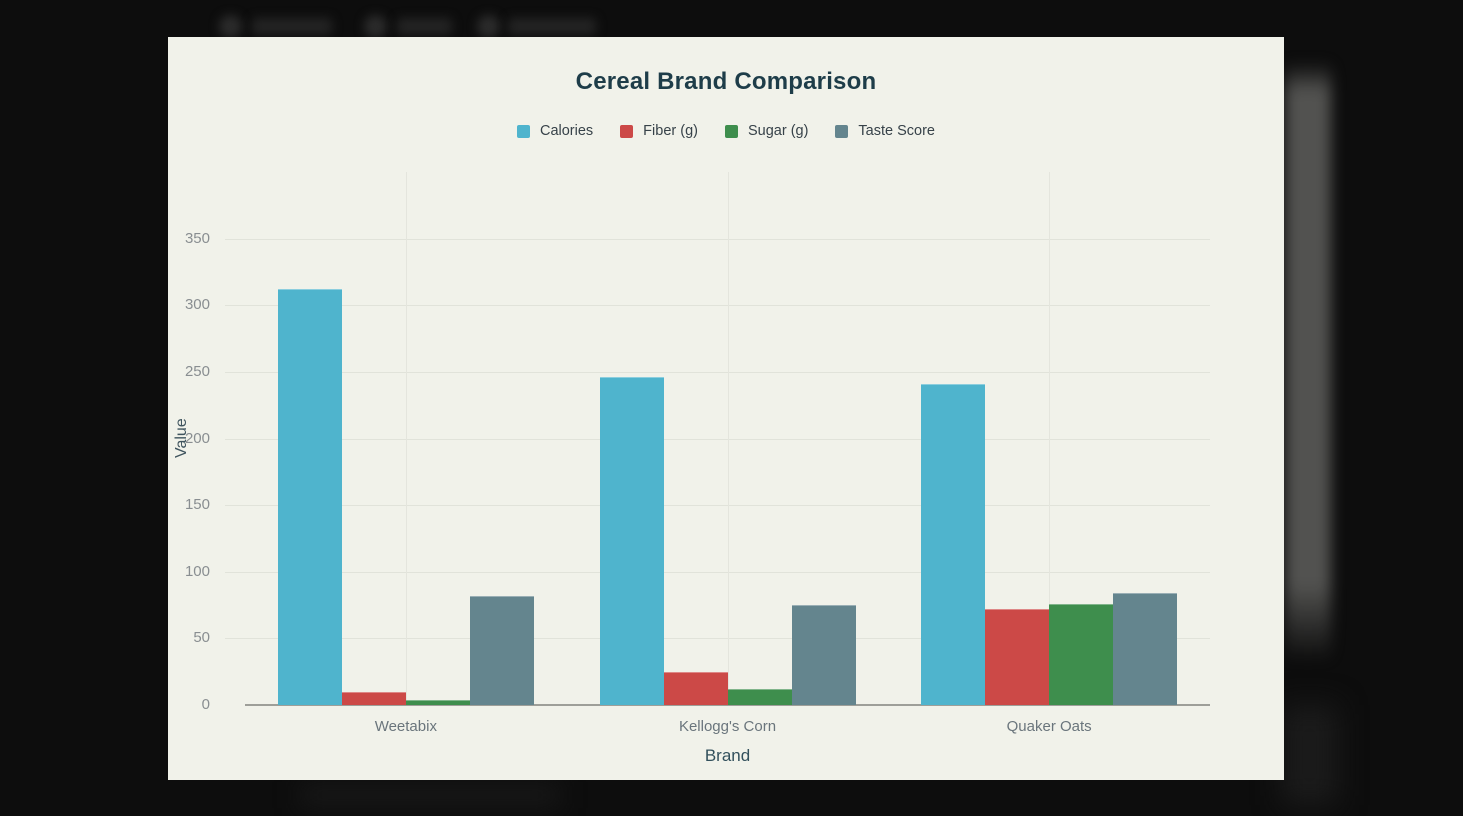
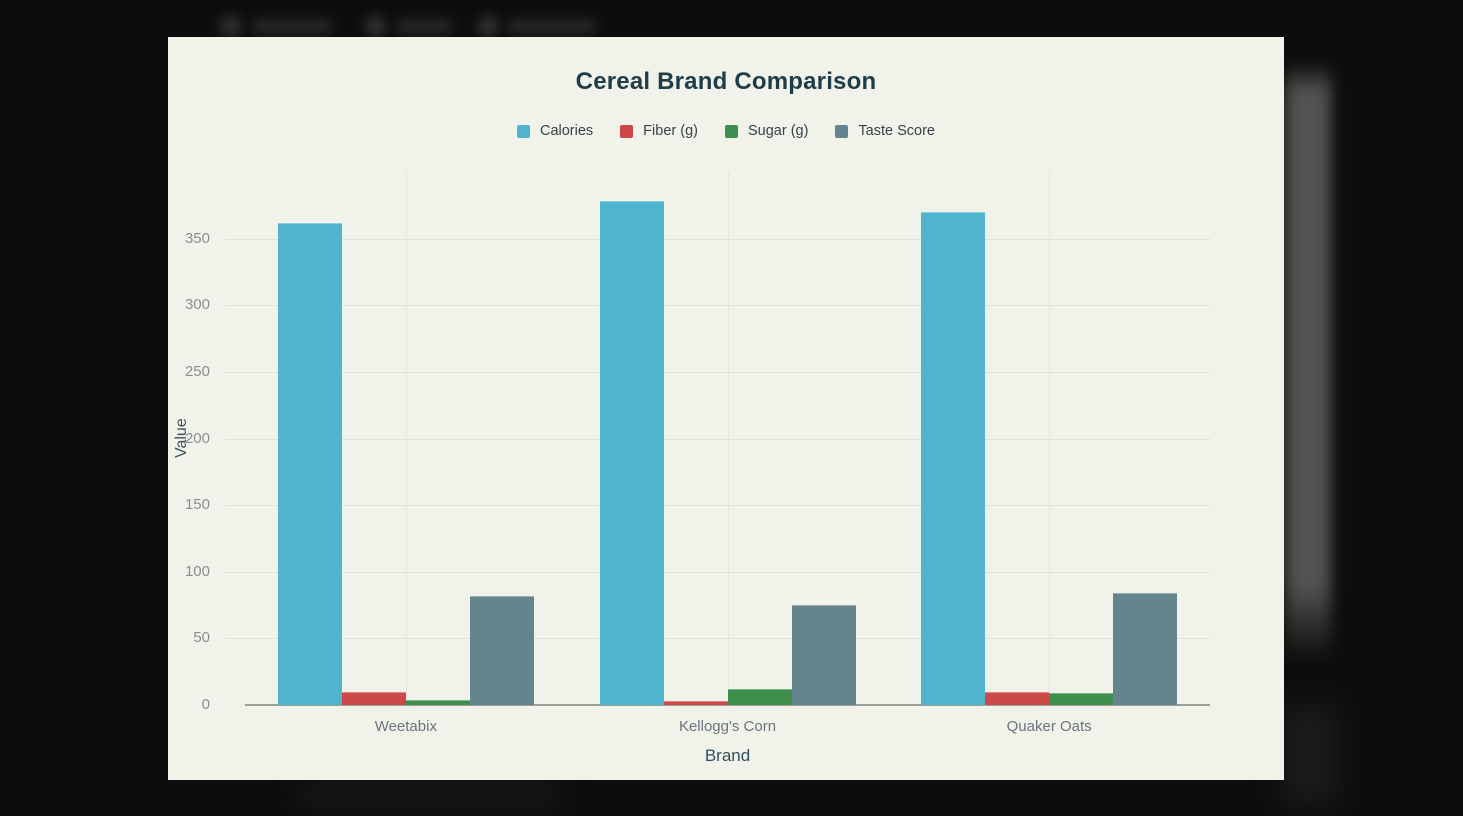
Calories/Weetabix: 312 -> 362
Calories/Kellogg's Corn: 246 -> 378
Fiber (g)/Kellogg's Corn: 25 -> 3
Calories/Quaker Oats: 241 -> 370
Fiber (g)/Quaker Oats: 72 -> 10
Sugar (g)/Quaker Oats: 76 -> 9
